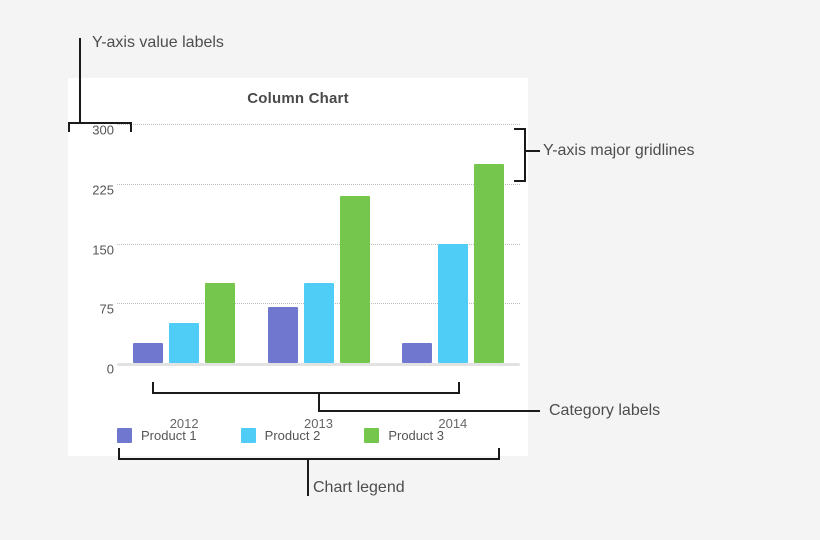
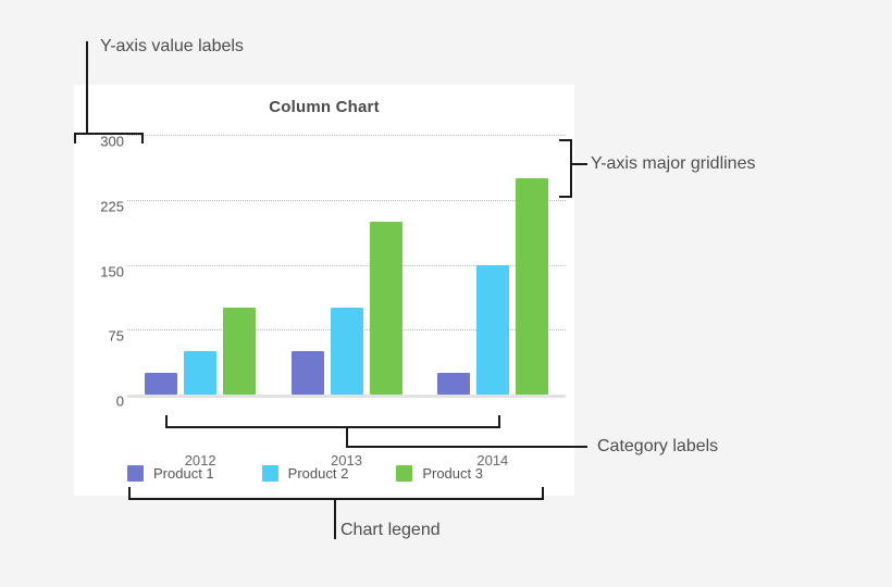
Product 1/2013: 70 -> 50
Product 3/2013: 210 -> 200
